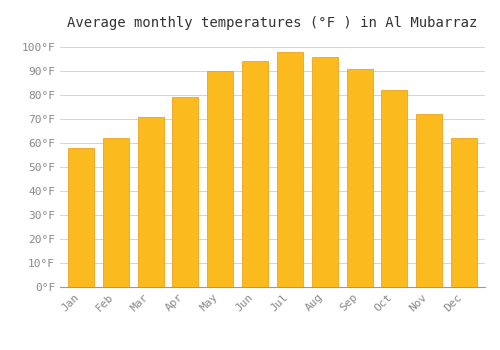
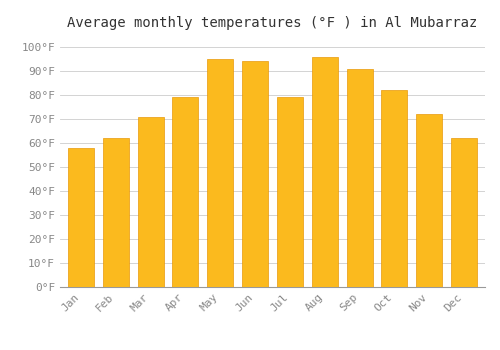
May: 90°F -> 95°F
Jul: 98°F -> 79°F
